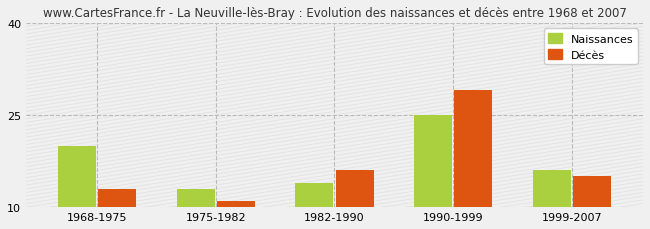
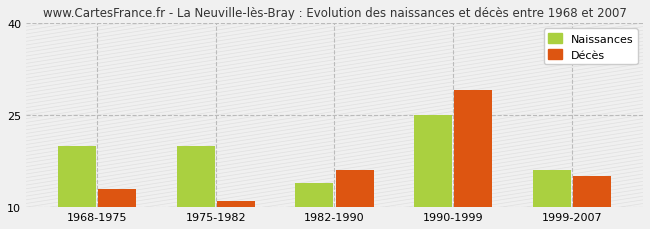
Naissances/1975-1982: 13 -> 20
